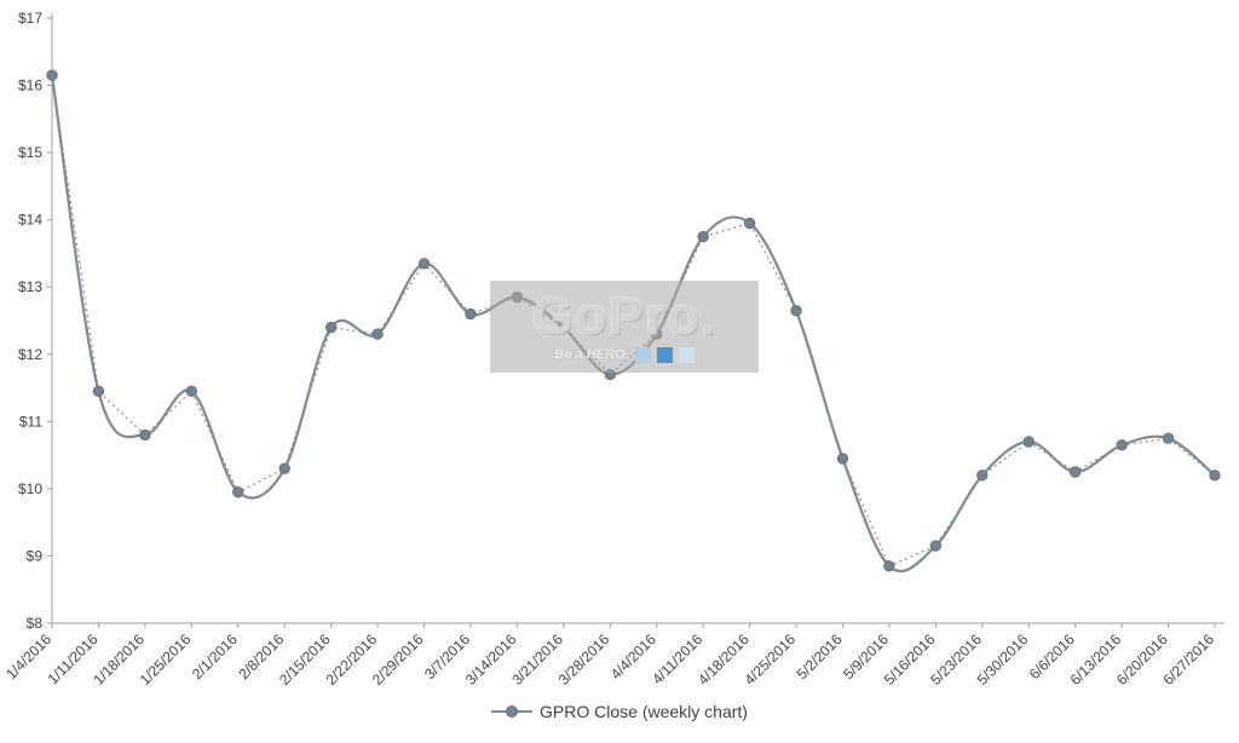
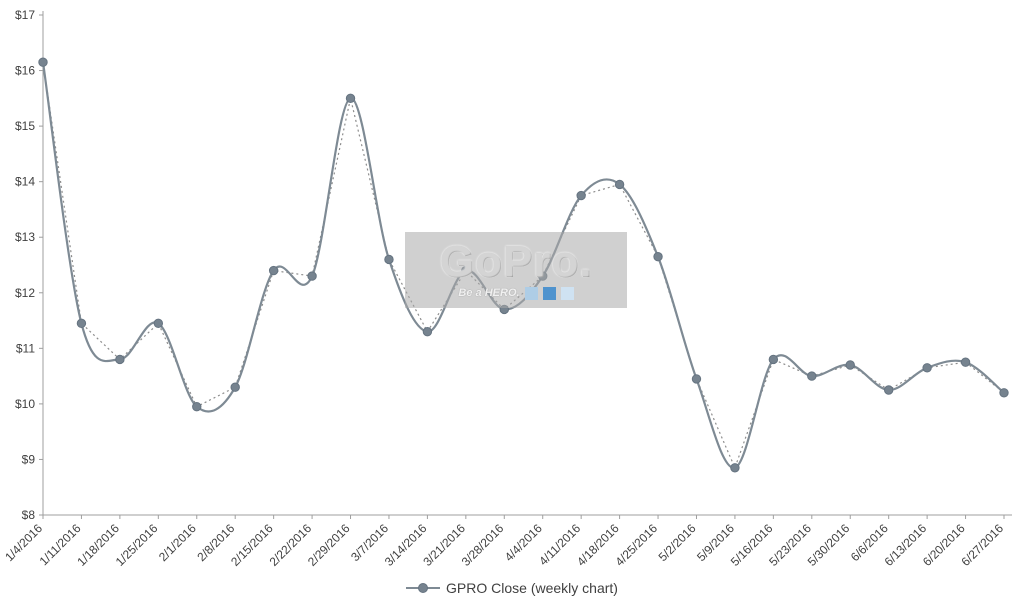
2/29/2016: $13.3 -> $15.5
3/14/2016: $12.8 -> $11.3
5/16/2016: $9.2 -> $10.8
5/23/2016: $10.2 -> $10.5
